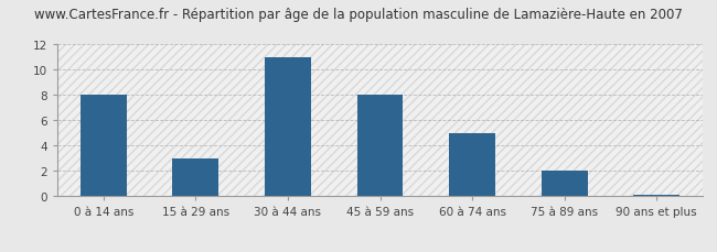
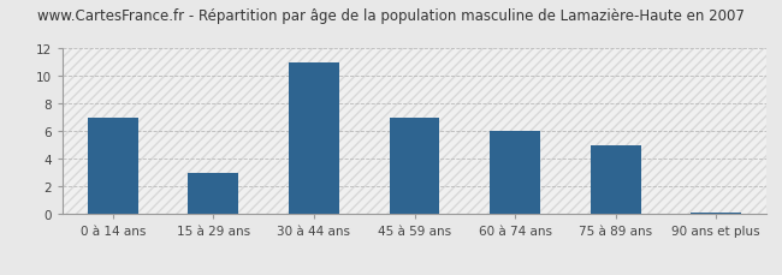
0 à 14 ans: 8.0 -> 7.0
45 à 59 ans: 8.0 -> 7.0
60 à 74 ans: 5.0 -> 6.0
75 à 89 ans: 2.0 -> 5.0
